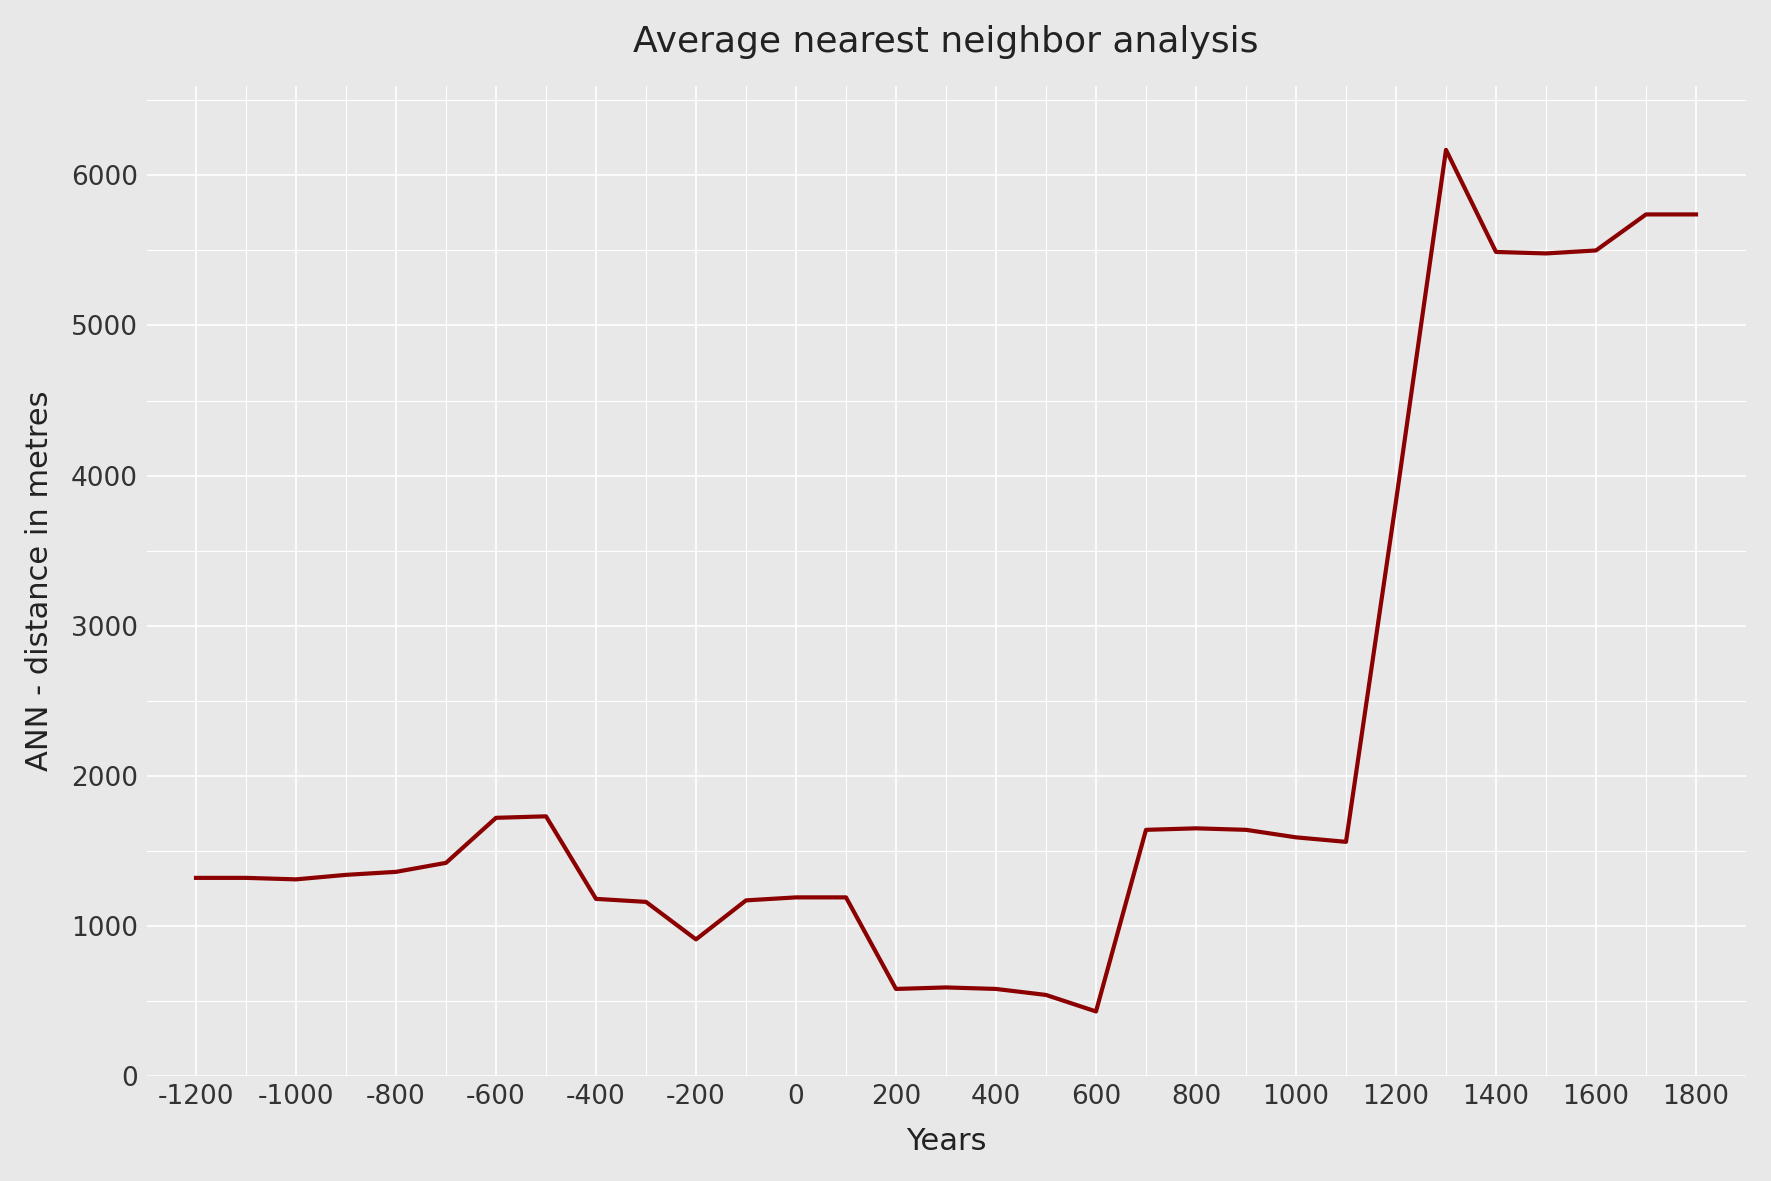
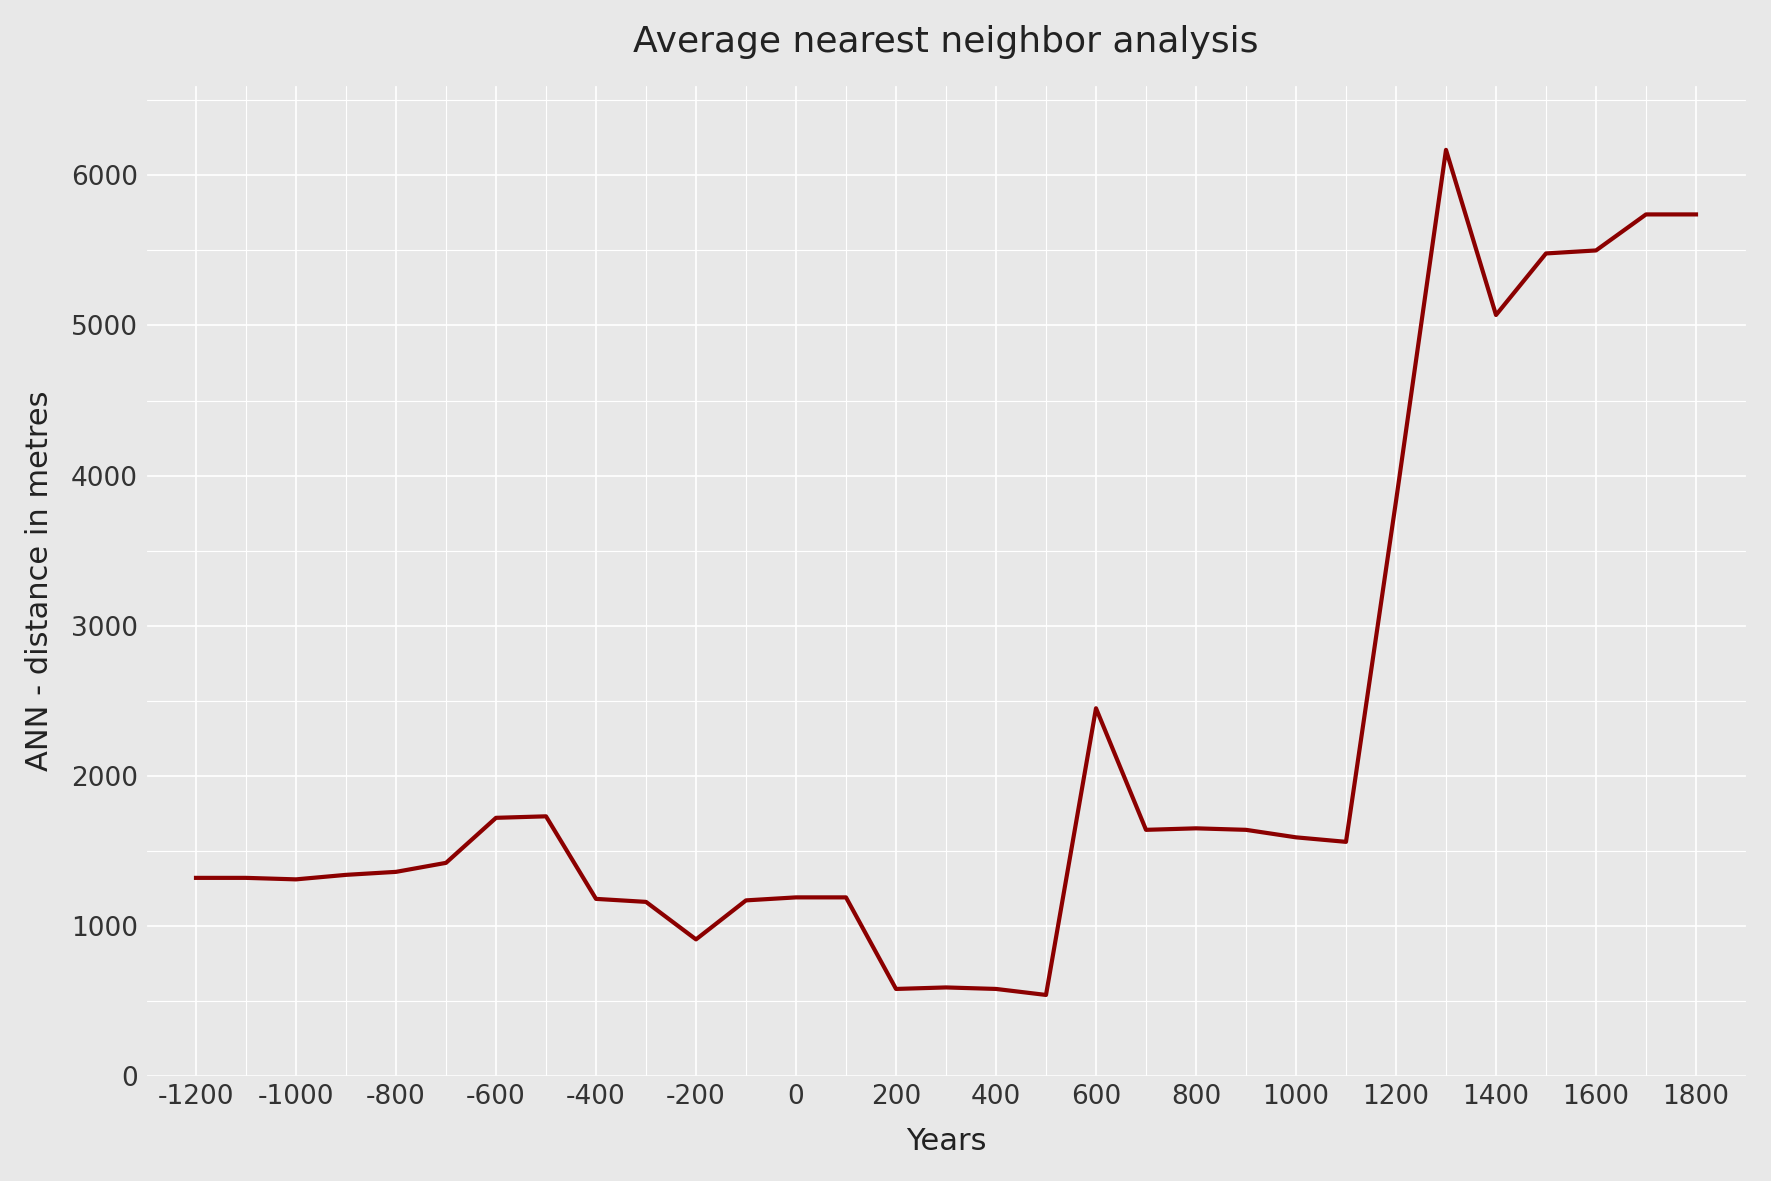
600: 430 -> 2450
1400: 5490 -> 5070
